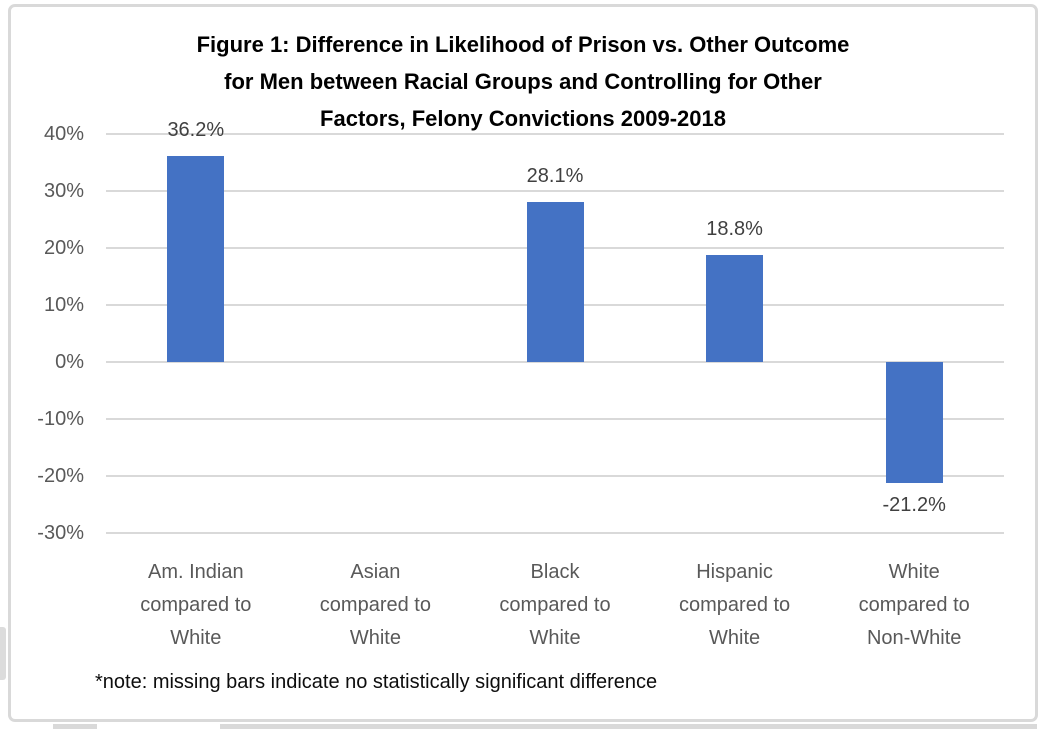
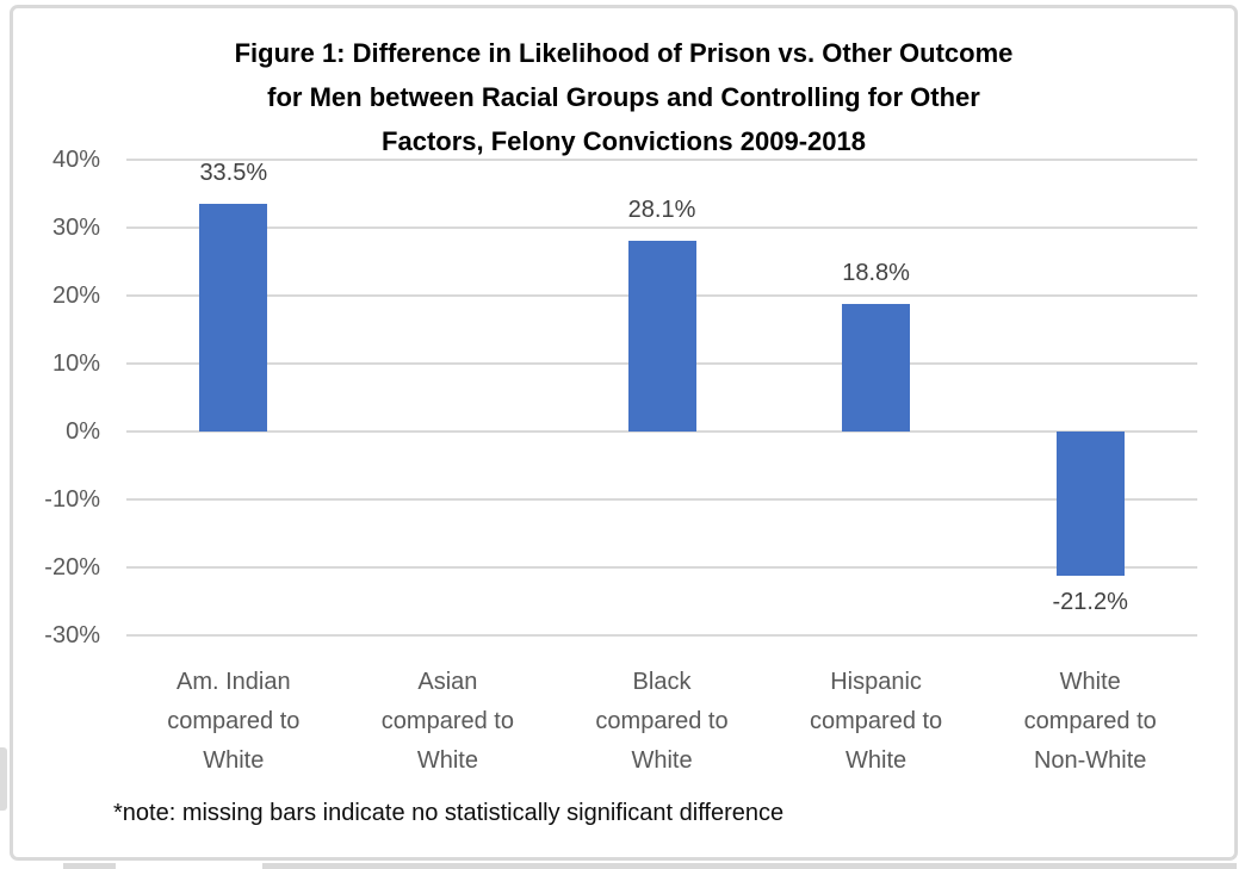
Am. Indian compared to White: 36.2% -> 33.5%
